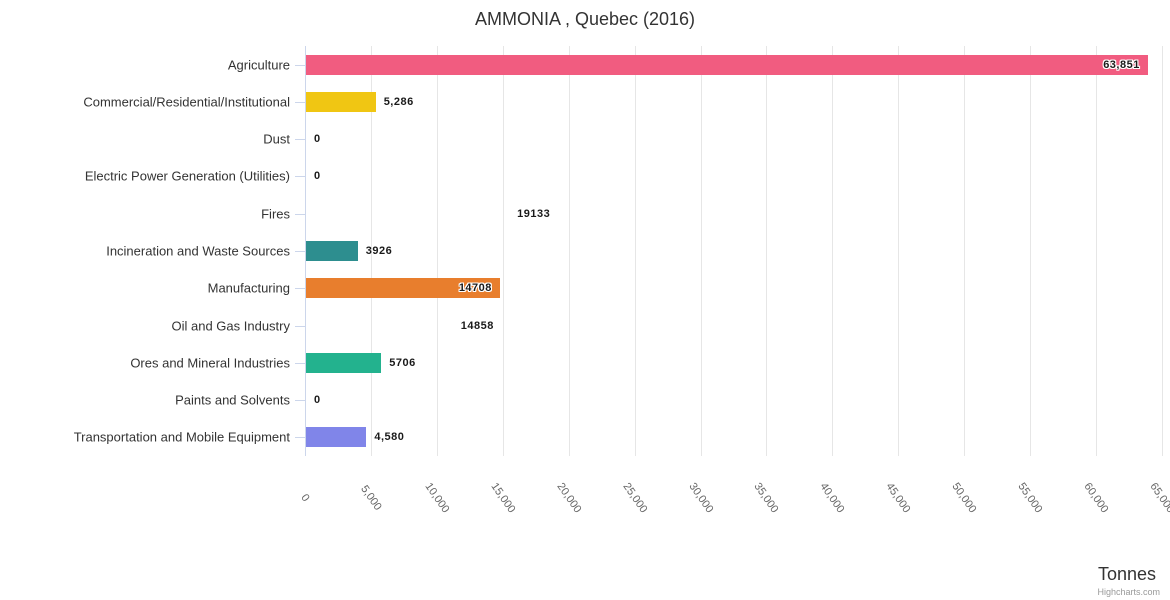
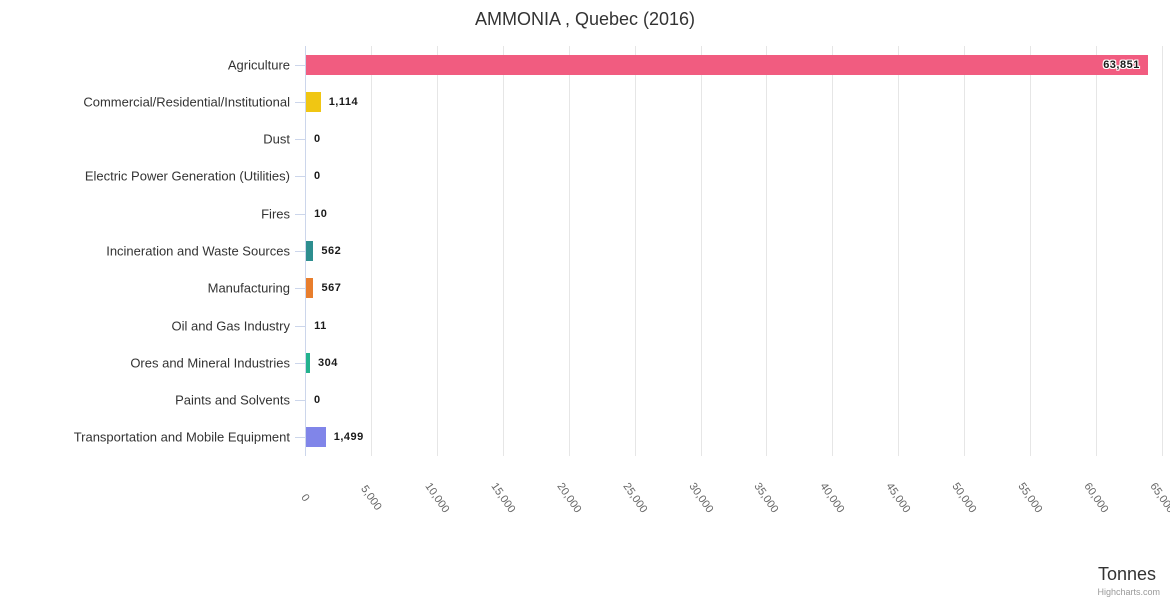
Commercial/Residential/Institutional: 5,286 -> 1,114
Fires: 19133 -> 10
Incineration and Waste Sources: 3926 -> 562
Manufacturing: 14708 -> 567
Oil and Gas Industry: 14858 -> 11
Ores and Mineral Industries: 5706 -> 304
Transportation and Mobile Equipment: 4,580 -> 1,499
